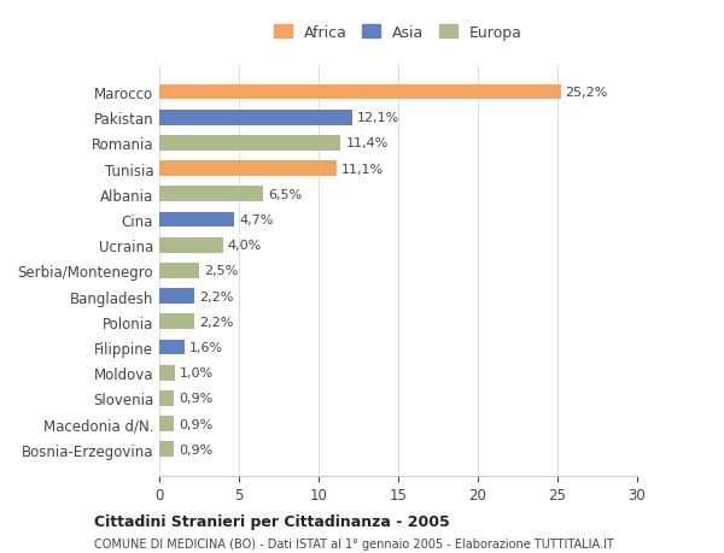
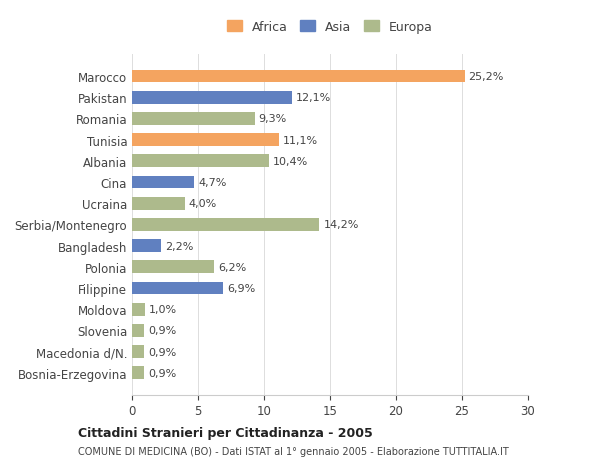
Romania: 11,4% -> 9,3%
Albania: 6,5% -> 10,4%
Serbia/Montenegro: 2,5% -> 14,2%
Polonia: 2,2% -> 6,2%
Filippine: 1,6% -> 6,9%
